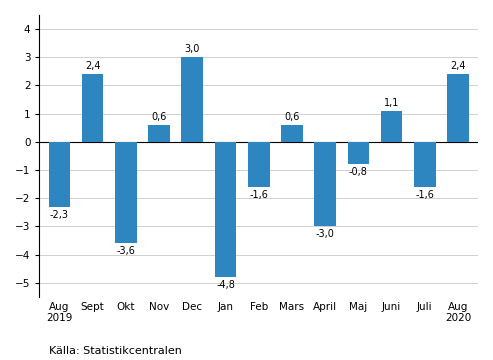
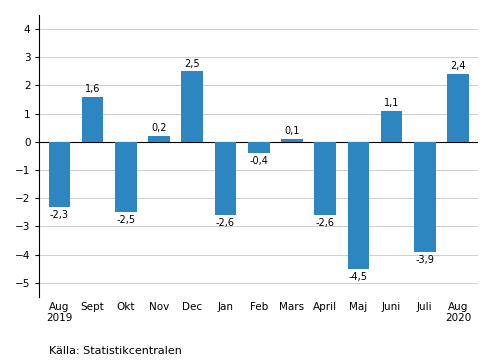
Sept: 2,4 -> 1,6
Okt: -3,6 -> -2,5
Nov: 0,6 -> 0,2
Dec: 3,0 -> 2,5
Jan: -4,8 -> -2,6
Feb: -1,6 -> -0,4
Mars: 0,6 -> 0,1
April: -3,0 -> -2,6
Maj: -0,8 -> -4,5
Juli: -1,6 -> -3,9
